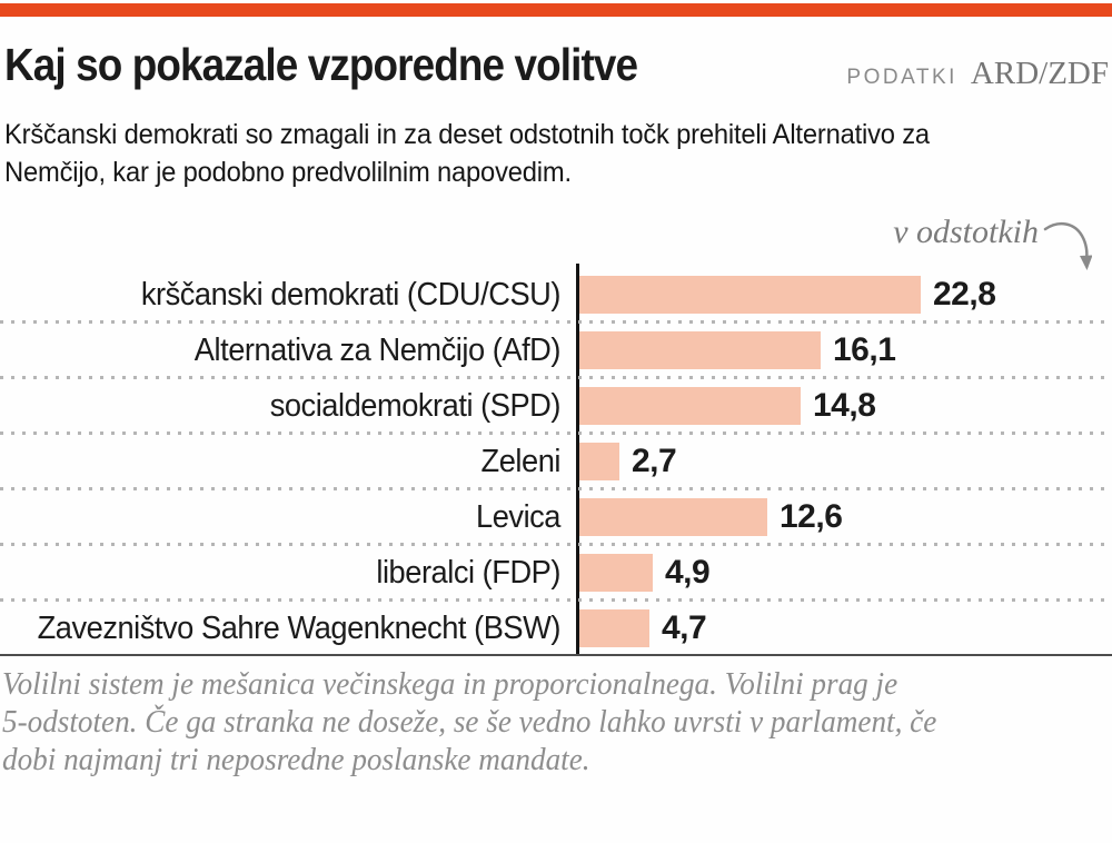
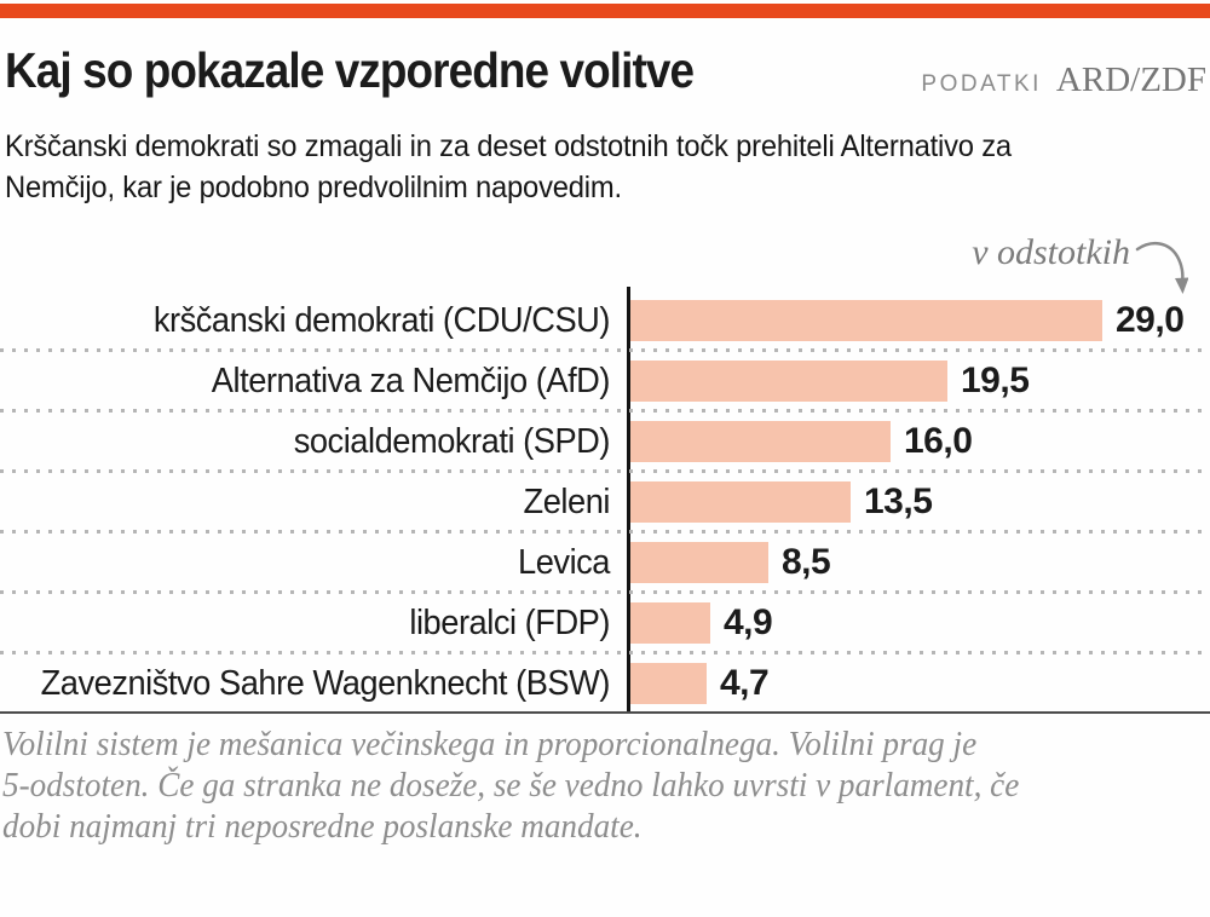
krščanski demokrati (CDU/CSU): 22,8 -> 29,0
Alternativa za Nemčijo (AfD): 16,1 -> 19,5
socialdemokrati (SPD): 14,8 -> 16,0
Zeleni: 2,7 -> 13,5
Levica: 12,6 -> 8,5
